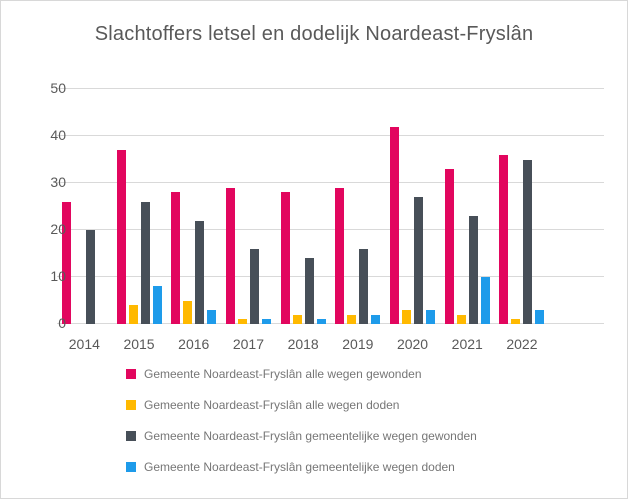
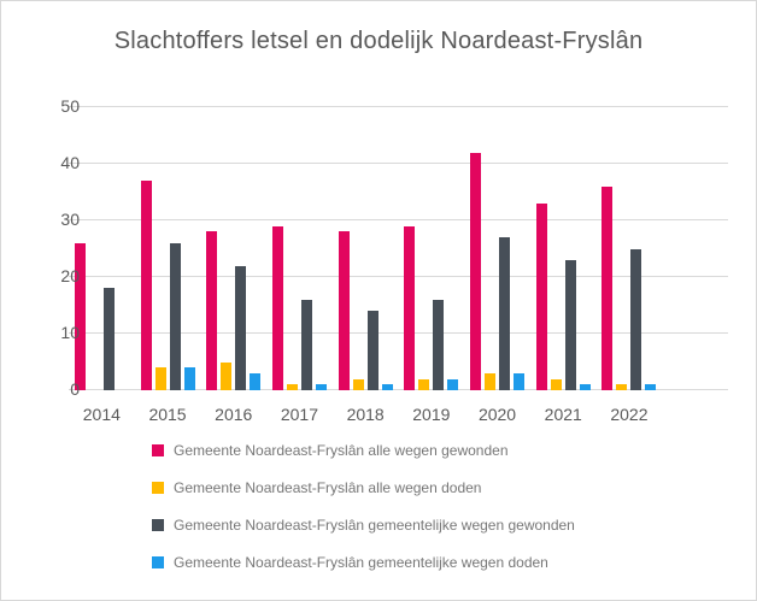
Gemeente Noardeast-Fryslân gemeentelijke wegen gewonden/2014: 20 -> 18
Gemeente Noardeast-Fryslân gemeentelijke wegen doden/2015: 8 -> 4
Gemeente Noardeast-Fryslân gemeentelijke wegen doden/2021: 10 -> 1
Gemeente Noardeast-Fryslân gemeentelijke wegen gewonden/2022: 35 -> 25
Gemeente Noardeast-Fryslân gemeentelijke wegen doden/2022: 3 -> 1
